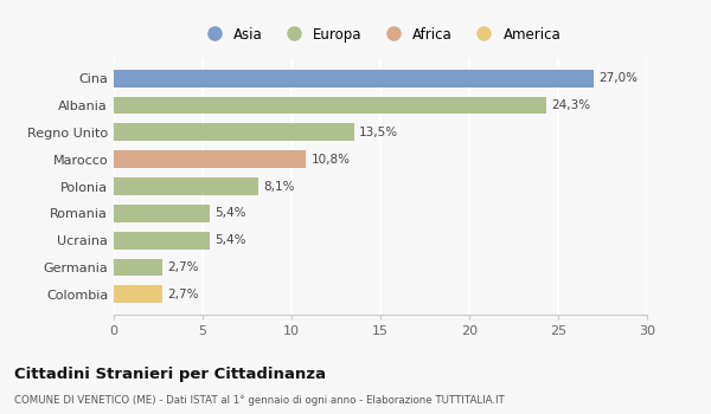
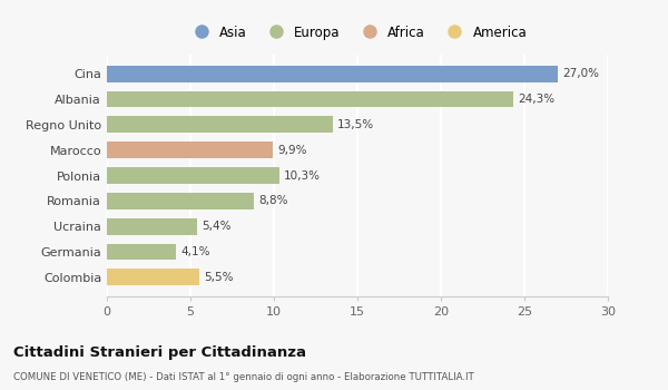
Marocco: 10,8% -> 9,9%
Polonia: 8,1% -> 10,3%
Romania: 5,4% -> 8,8%
Germania: 2,7% -> 4,1%
Colombia: 2,7% -> 5,5%
